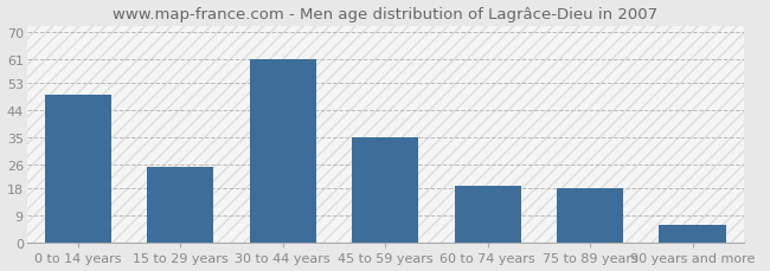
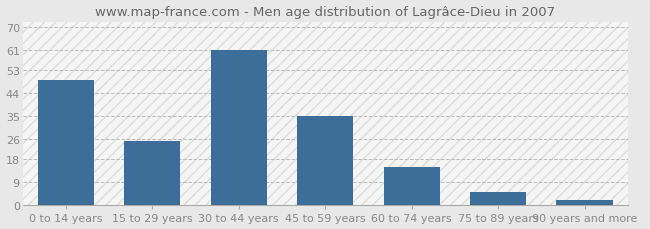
60 to 74 years: 19 -> 15
75 to 89 years: 18 -> 5
90 years and more: 6 -> 2
